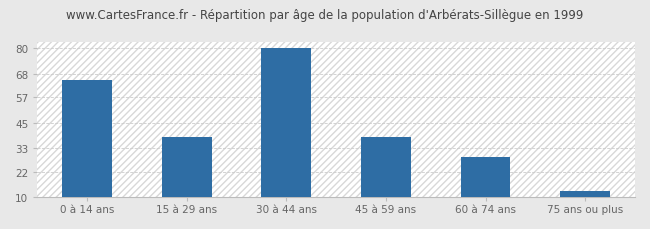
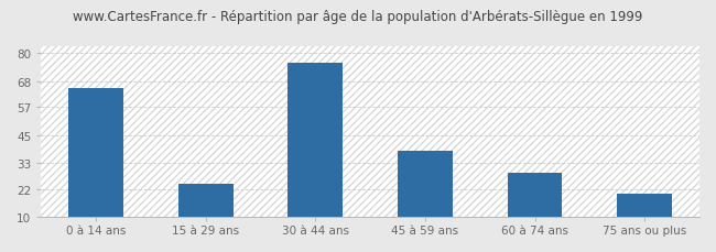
15 à 29 ans: 38 -> 24
30 à 44 ans: 80 -> 76
75 ans ou plus: 13 -> 20
